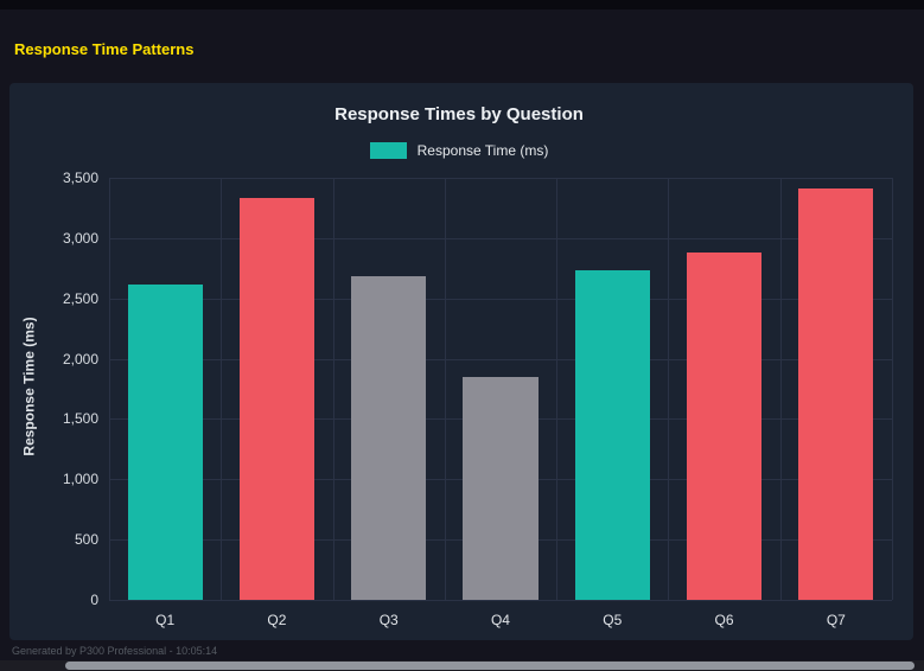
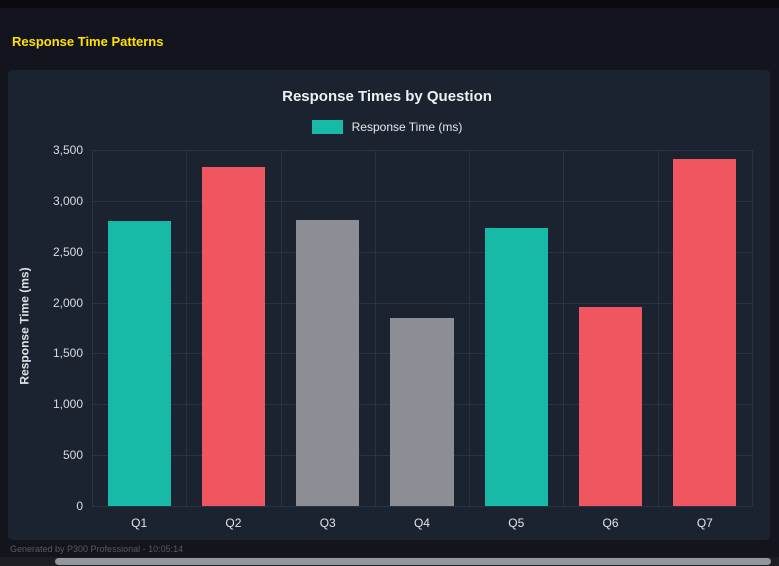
Q1: 2620 -> 2800
Q3: 2680 -> 2810
Q6: 2880 -> 1960
